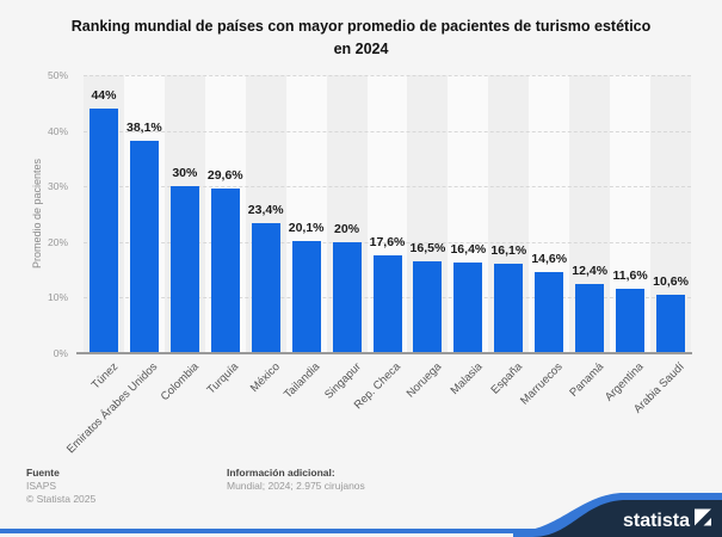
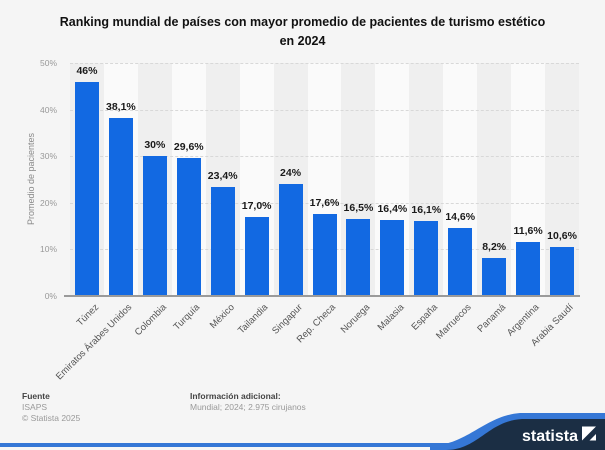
Túnez: 44% -> 46%
Tailandia: 20,1% -> 17,0%
Singapur: 20% -> 24%
Panamá: 12,4% -> 8,2%
